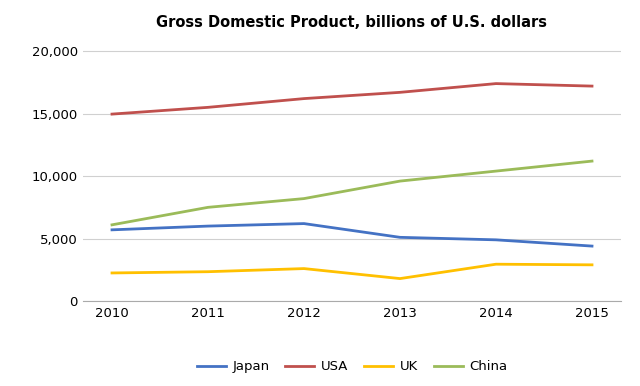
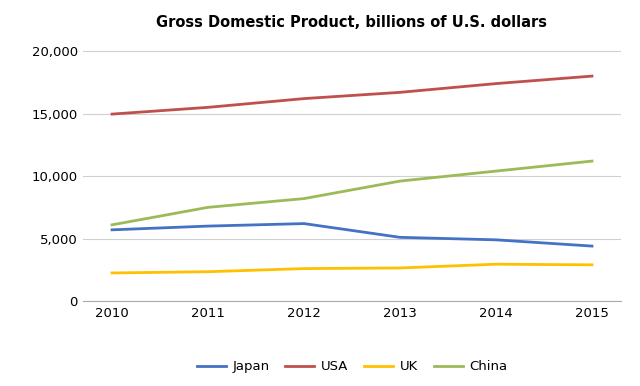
UK/2013: 1,800 -> 2,600
USA/2015: 17,200 -> 18,000
